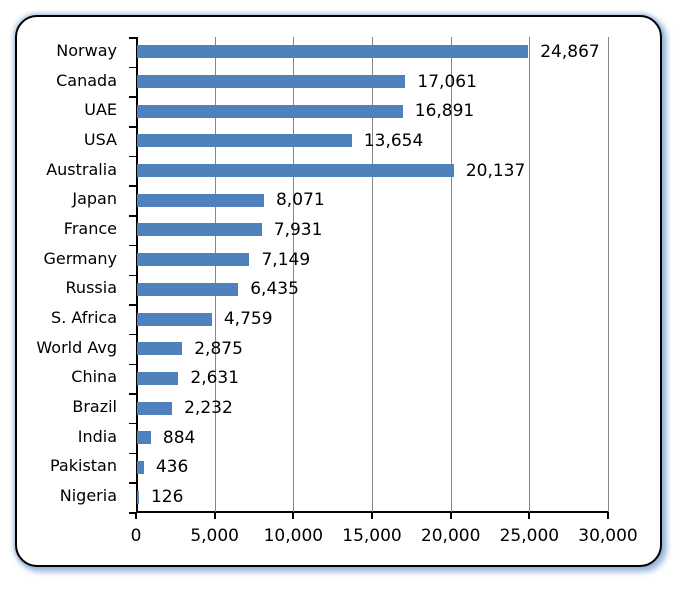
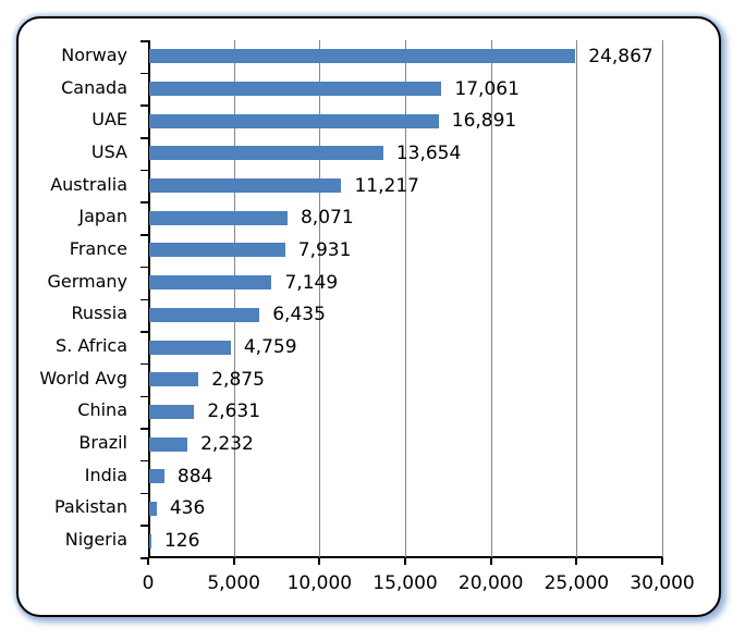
Australia: 20,137 -> 11,217
